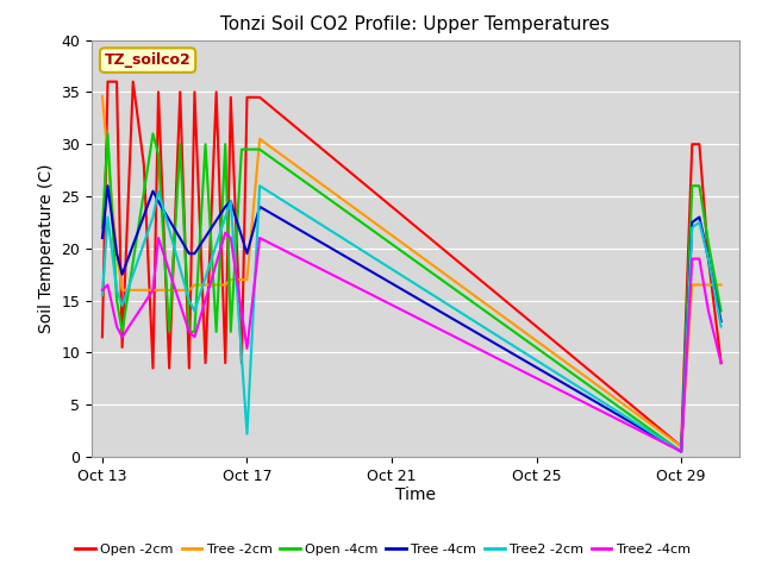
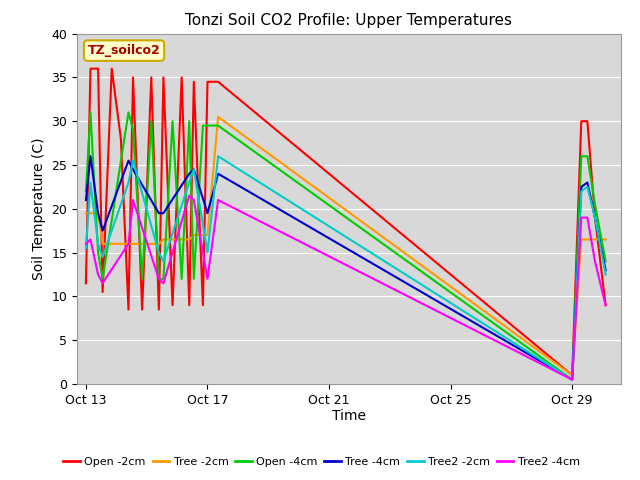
Tree -2cm/Oct 13: 34.6 -> 19.5
Tree2 -2cm/Oct 17: 2.2 -> 15.0
Tree2 -4cm/Oct 17: 10.4 -> 12.0
